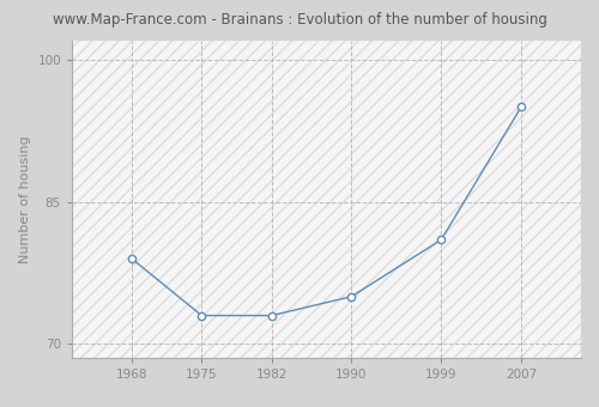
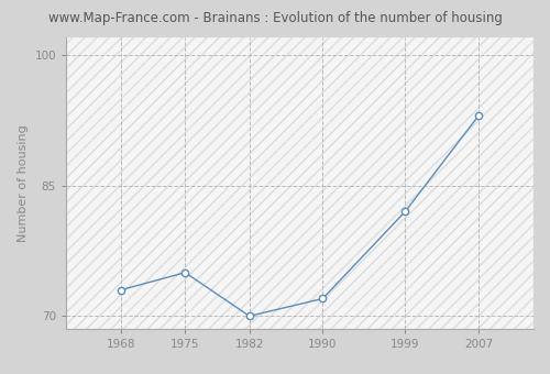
1968: 79 -> 73
1975: 73 -> 75
1982: 73 -> 70
1990: 75 -> 72
1999: 81 -> 82
2007: 95 -> 93
